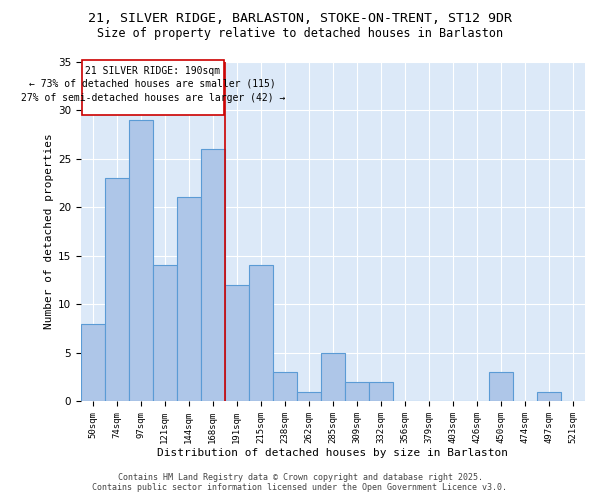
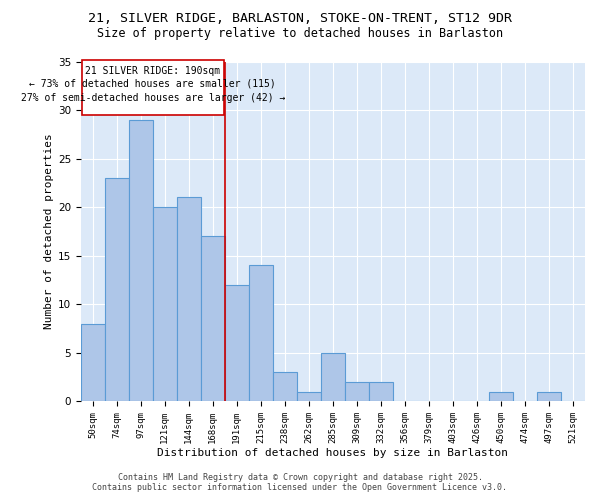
121sqm: 14 -> 20
168sqm: 26 -> 17
450sqm: 3 -> 1
